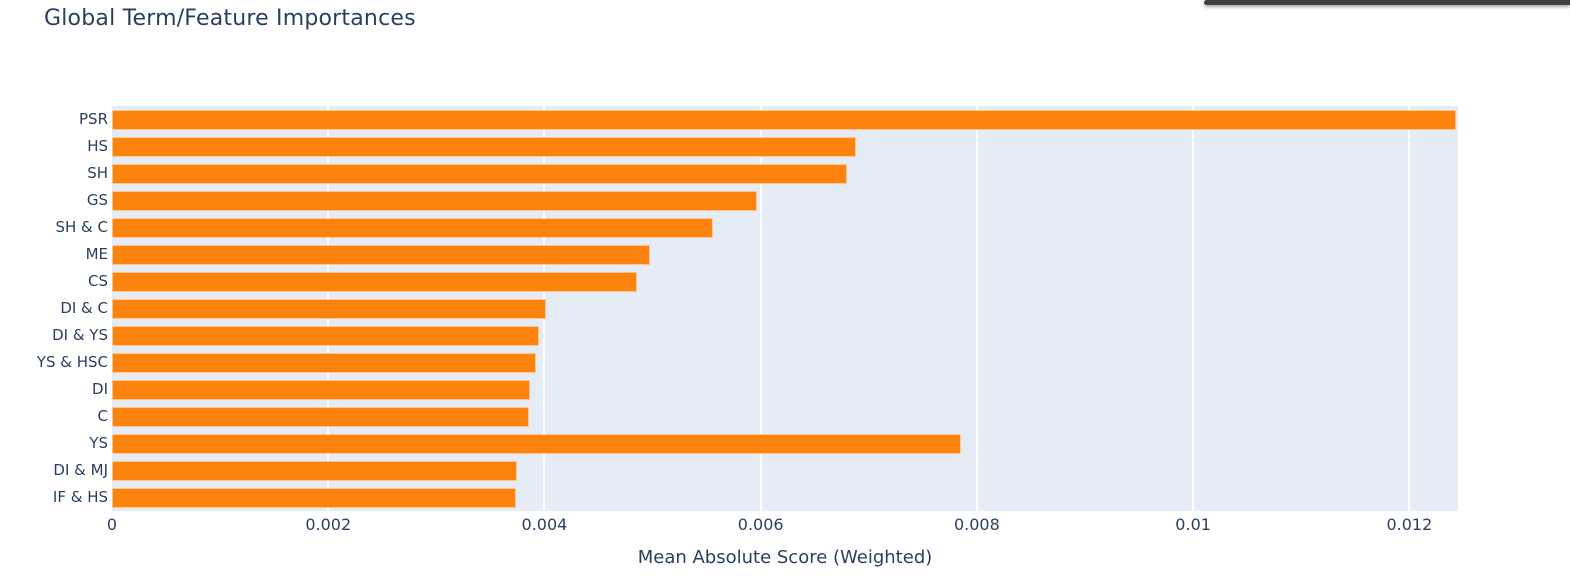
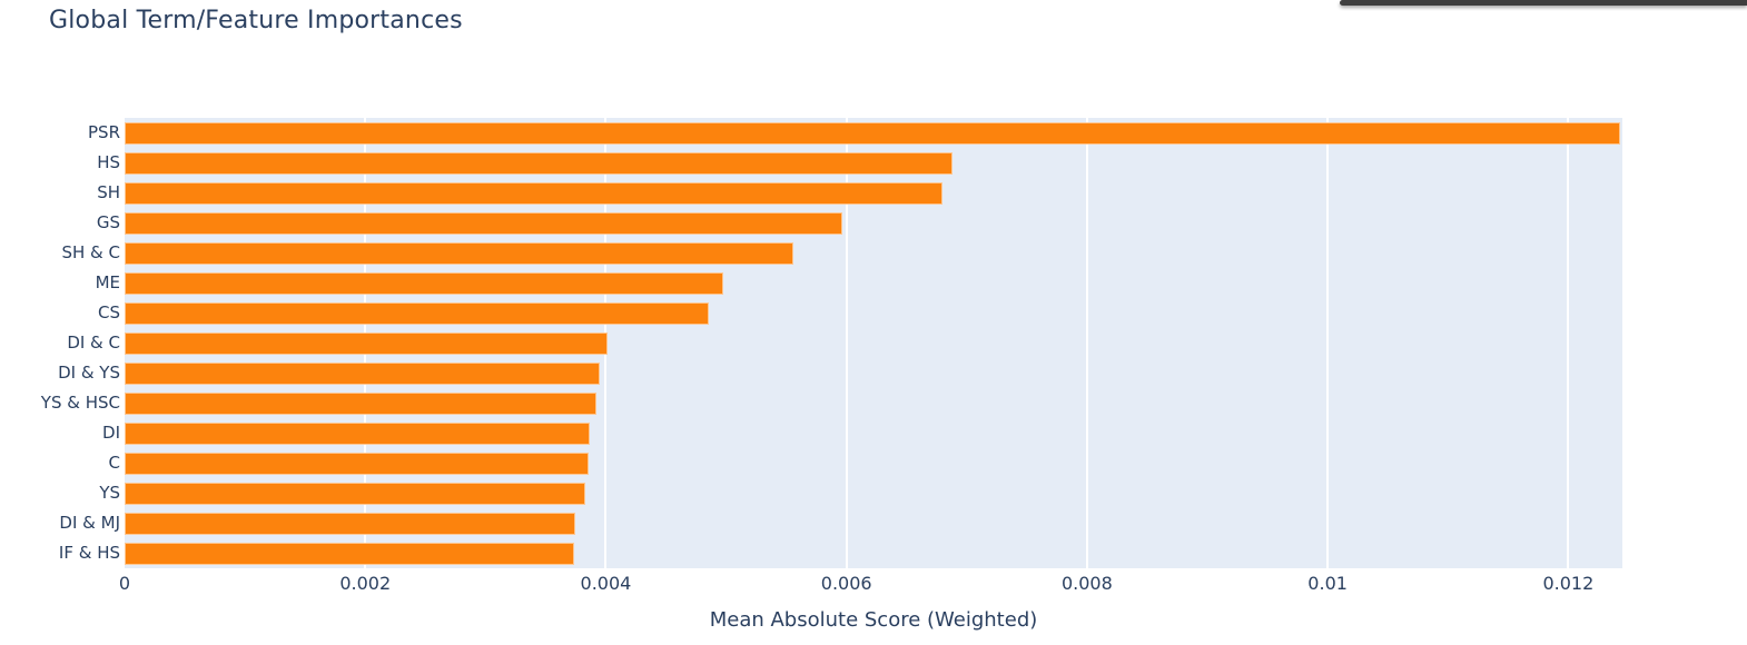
YS: 0.00785 -> 0.00383
